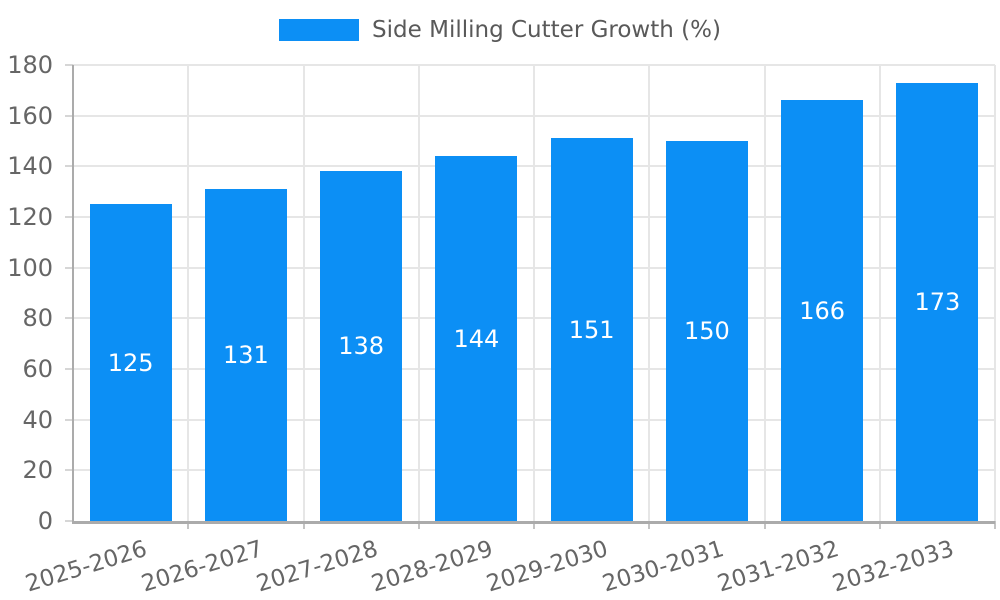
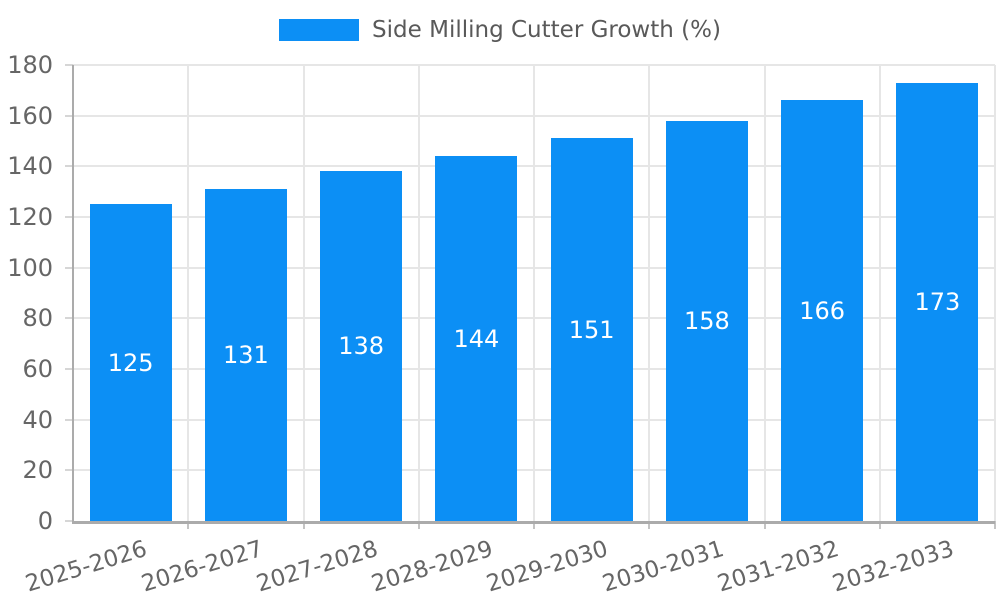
2030-2031: 150 -> 158
